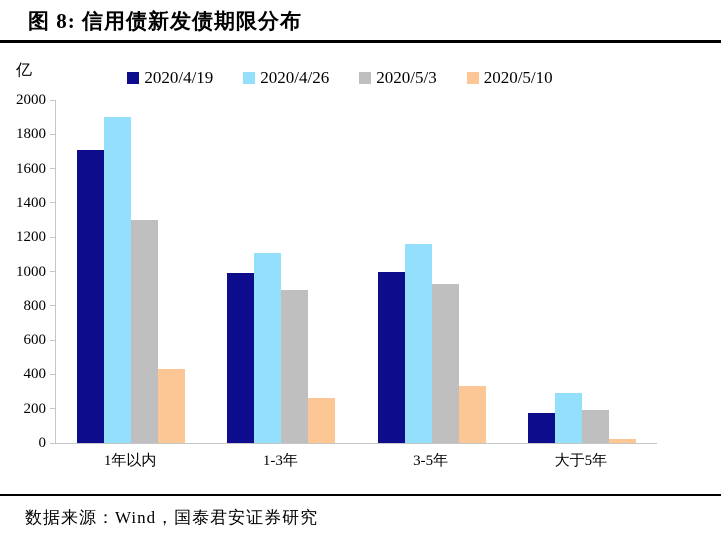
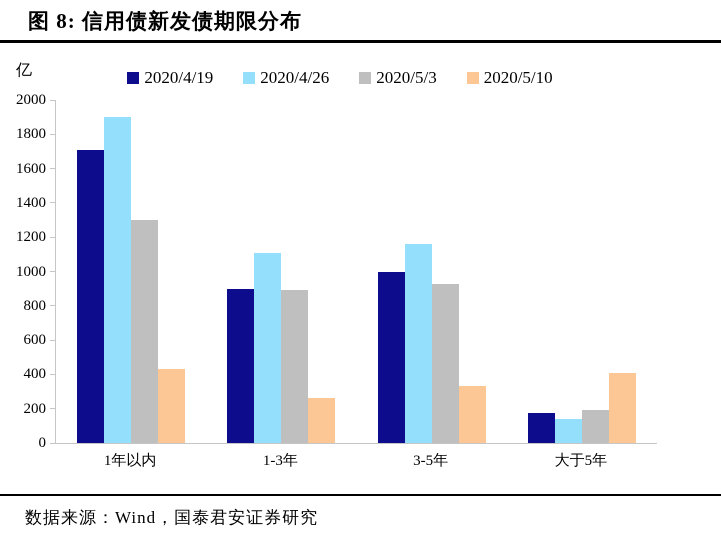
2020/4/19/1-3年: 990 -> 900
2020/4/26/大于5年: 290 -> 140
2020/5/10/大于5年: 20 -> 410
